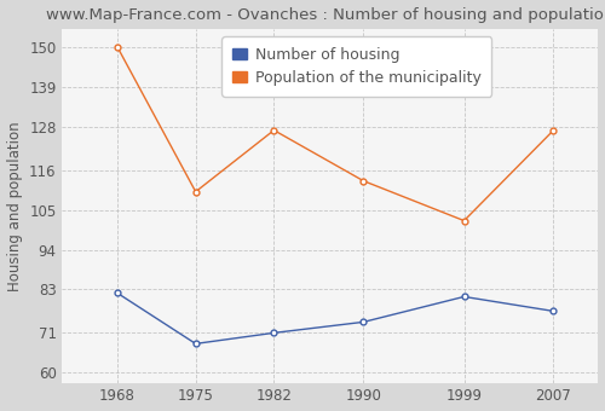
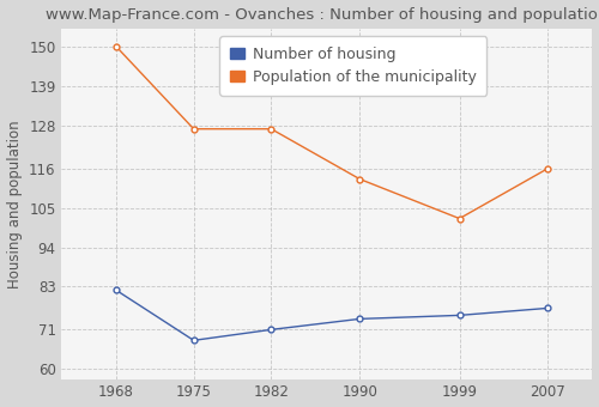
Population of the municipality/1975: 110 -> 127
Number of housing/1999: 81 -> 75
Population of the municipality/2007: 127 -> 116
